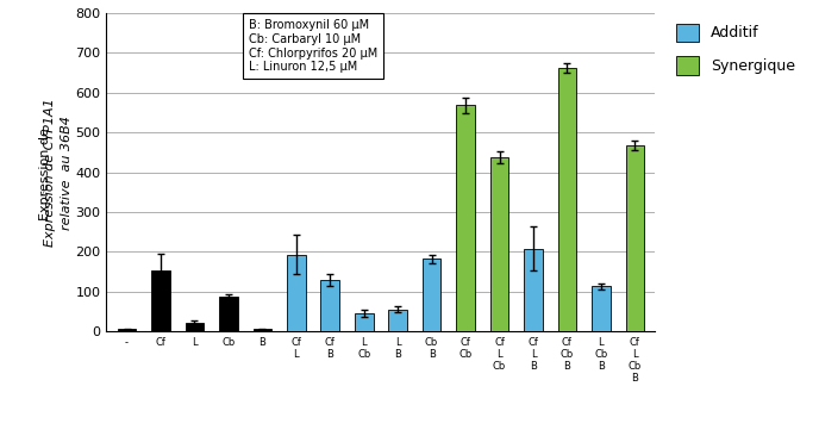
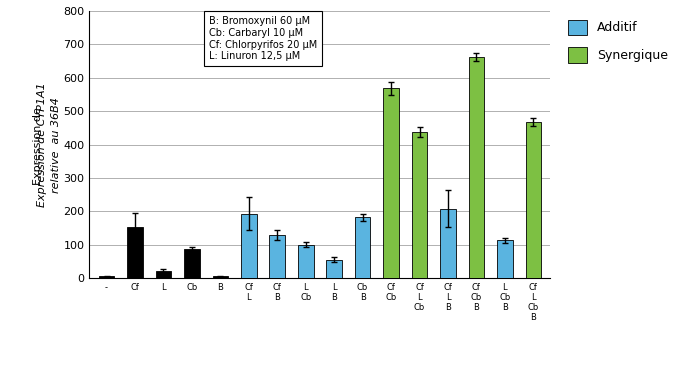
L Cb: 45 -> 100
